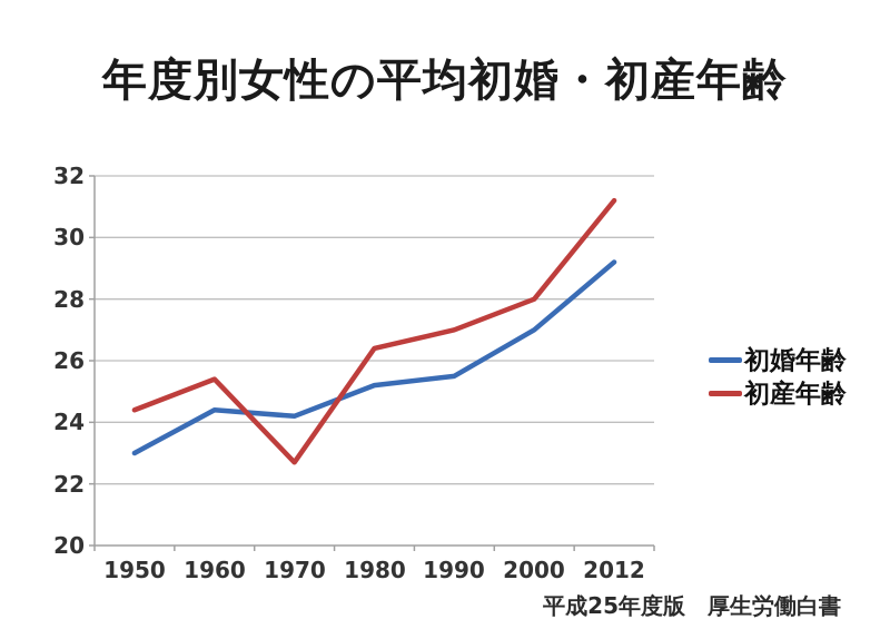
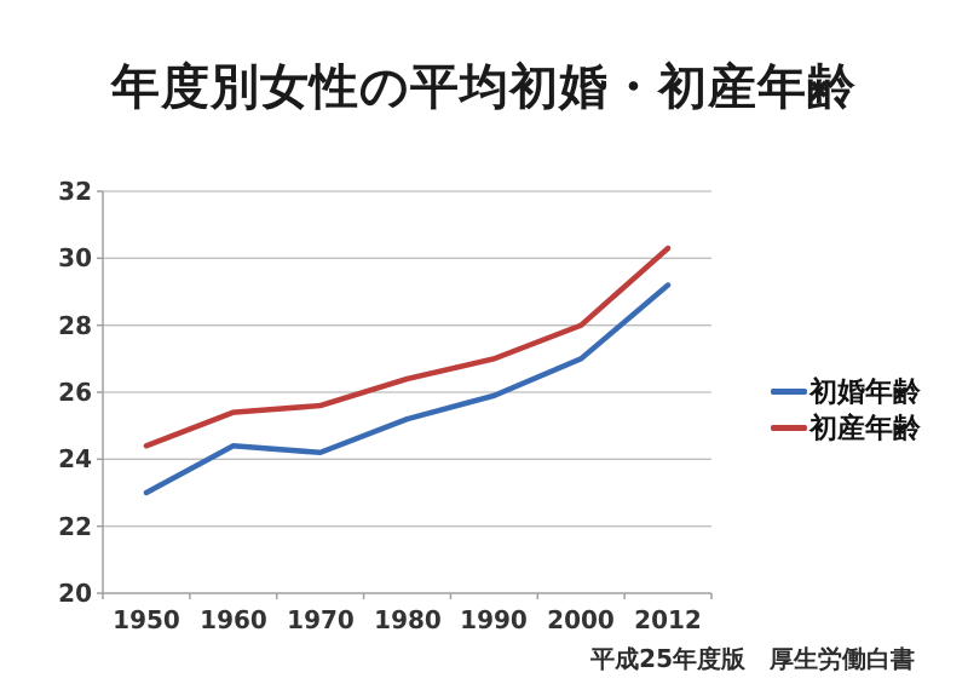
初産年齢/1970: 22.7 -> 25.6
初婚年齢/1990: 25.5 -> 25.9
初産年齢/2012: 31.2 -> 30.3
